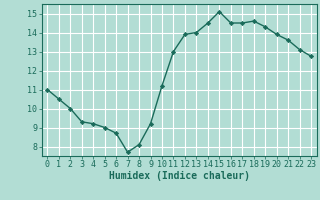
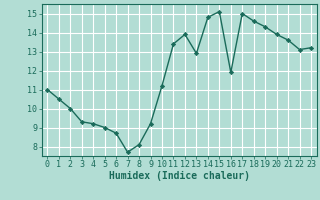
11: 13.0 -> 13.4
13: 14.0 -> 12.9
14: 14.5 -> 14.8
16: 14.5 -> 11.9
17: 14.5 -> 15.0
23: 12.8 -> 13.2
